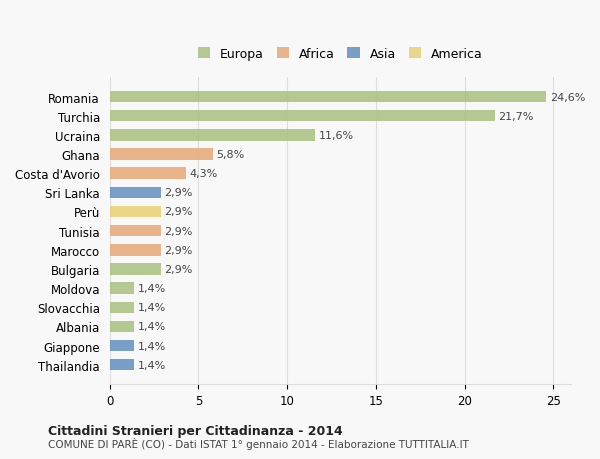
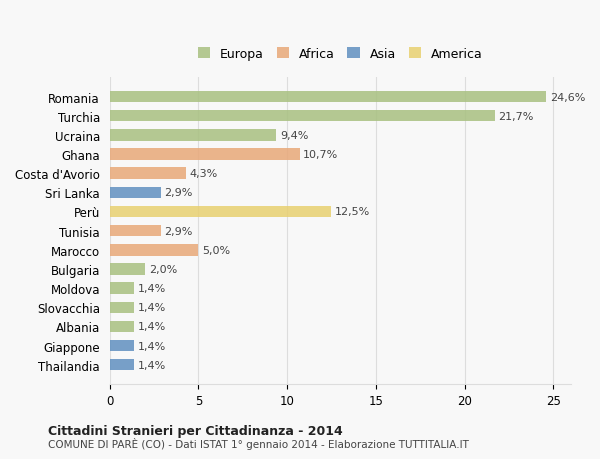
Ucraina: 11,6% -> 9,4%
Ghana: 5,8% -> 10,7%
Perù: 2,9% -> 12,5%
Marocco: 2,9% -> 5,0%
Bulgaria: 2,9% -> 2,0%
